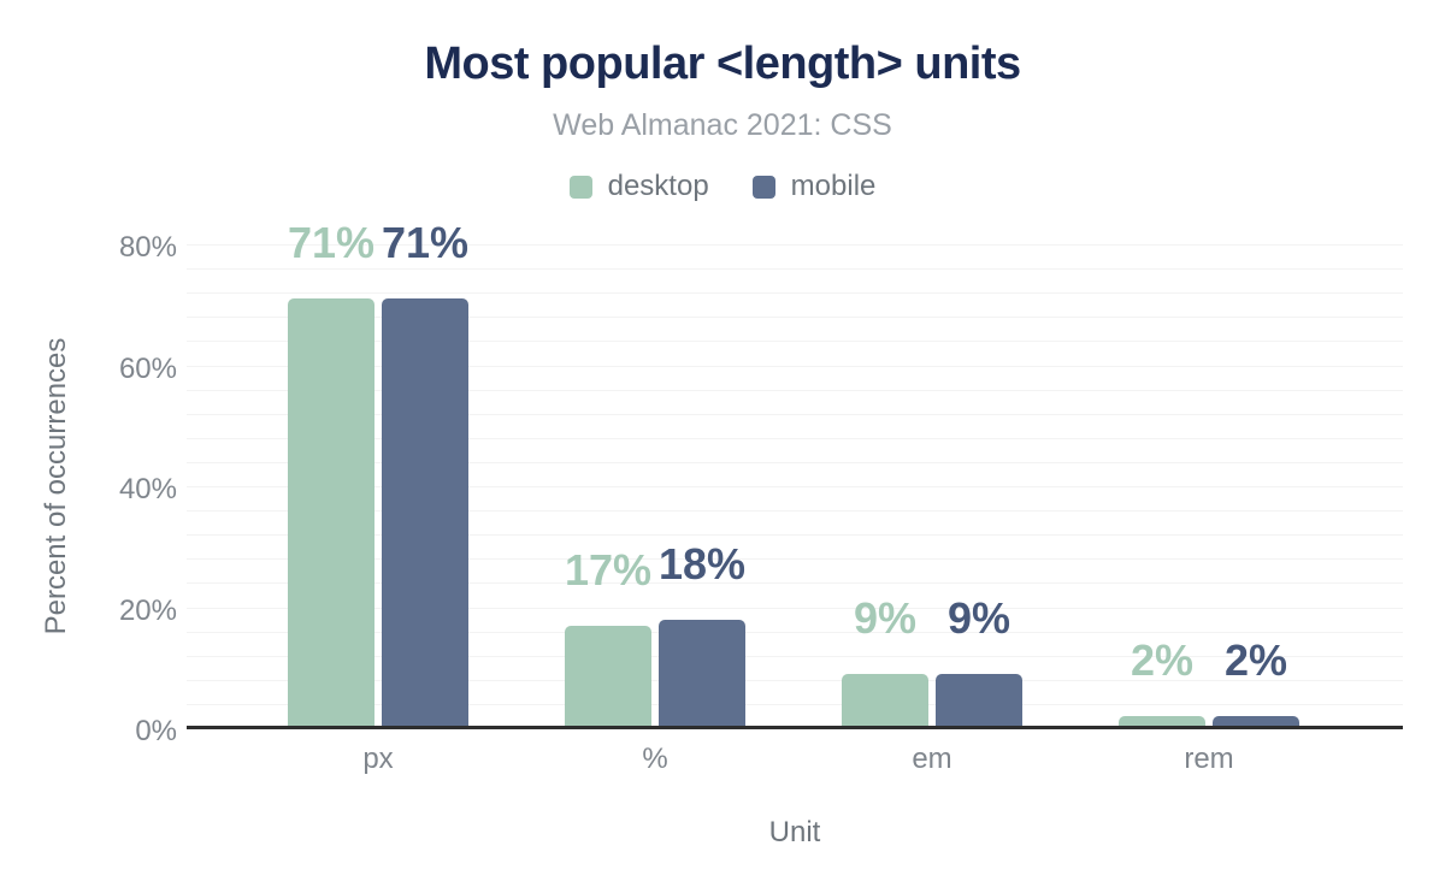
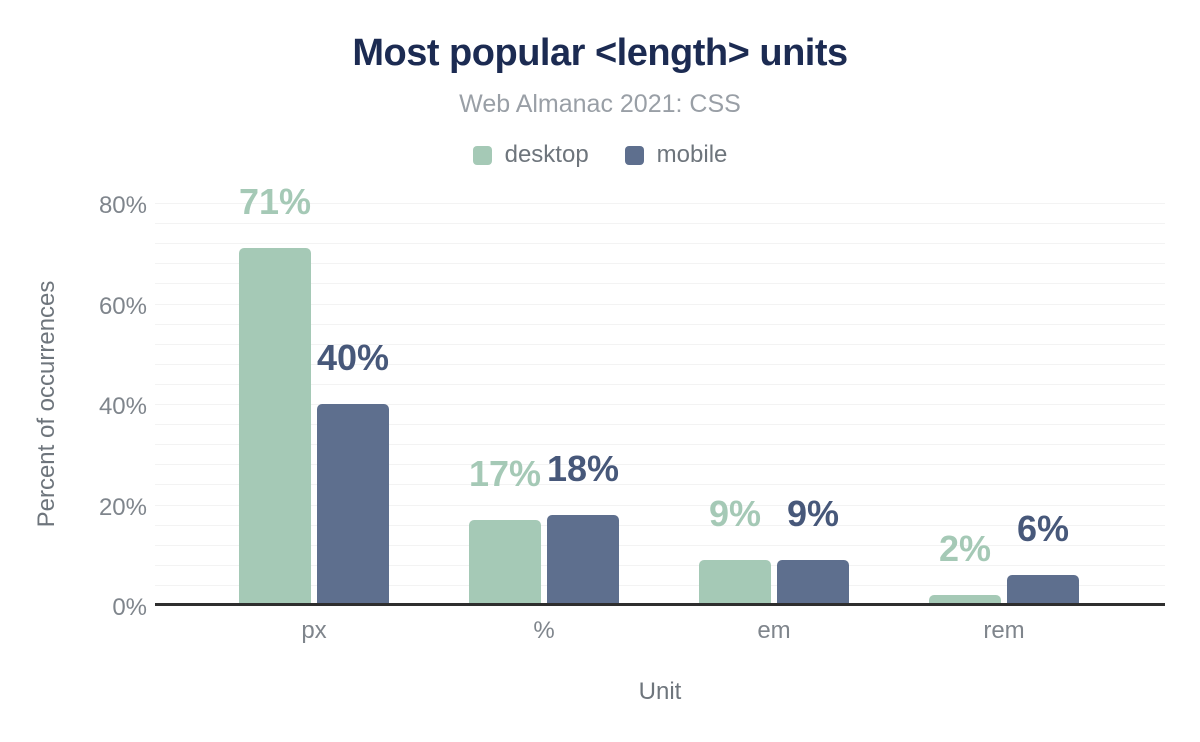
mobile/px: 71% -> 40%
mobile/rem: 2% -> 6%
